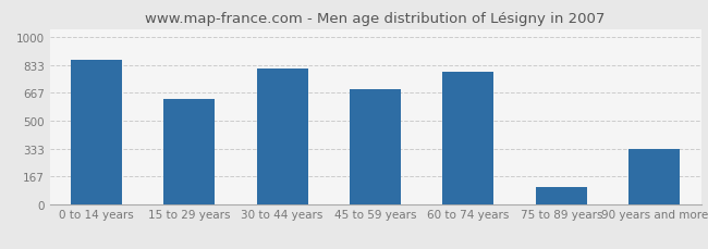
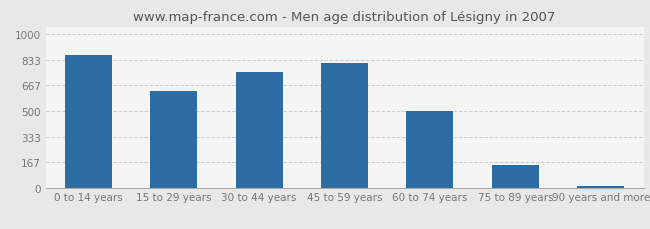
30 to 44 years: 810 -> 750
45 to 59 years: 690 -> 810
60 to 74 years: 790 -> 500
75 to 89 years: 100 -> 150
90 years and more: 330 -> 10
